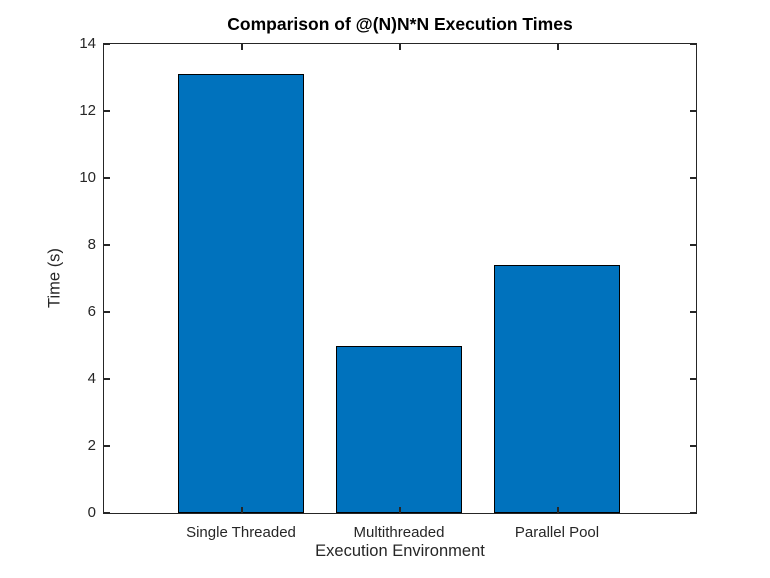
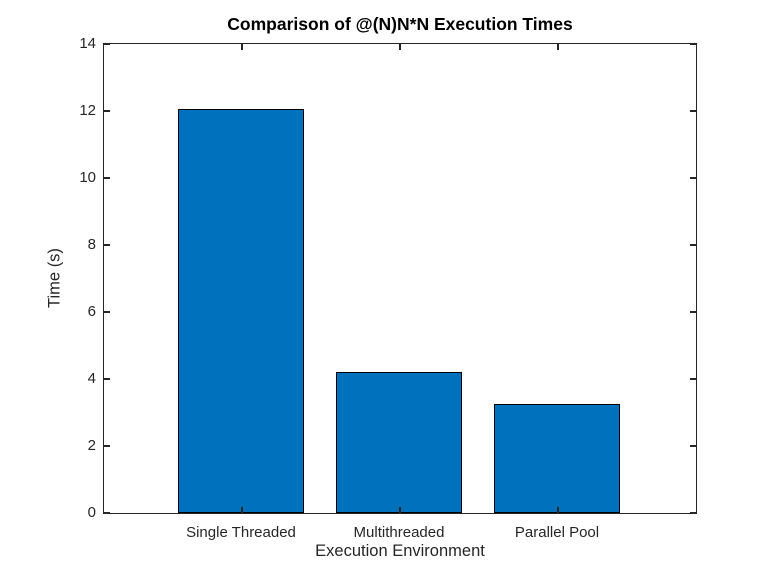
Single Threaded: 13.1 -> 12.1
Multithreaded: 5.0 -> 4.2
Parallel Pool: 7.4 -> 3.3
